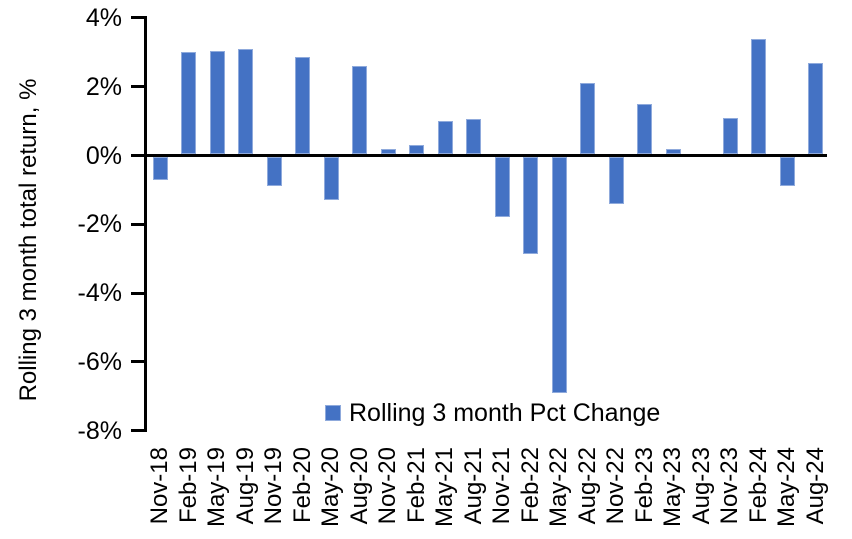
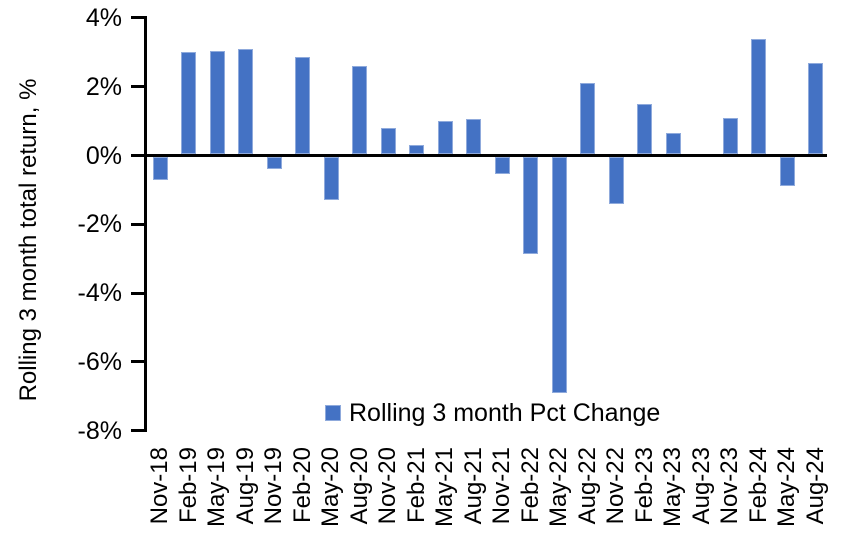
Nov-19: -0.9% -> -0.4%
Nov-20: 0.2% -> 0.8%
Nov-21: -1.8% -> -0.6%
May-23: 0.2% -> 0.7%
